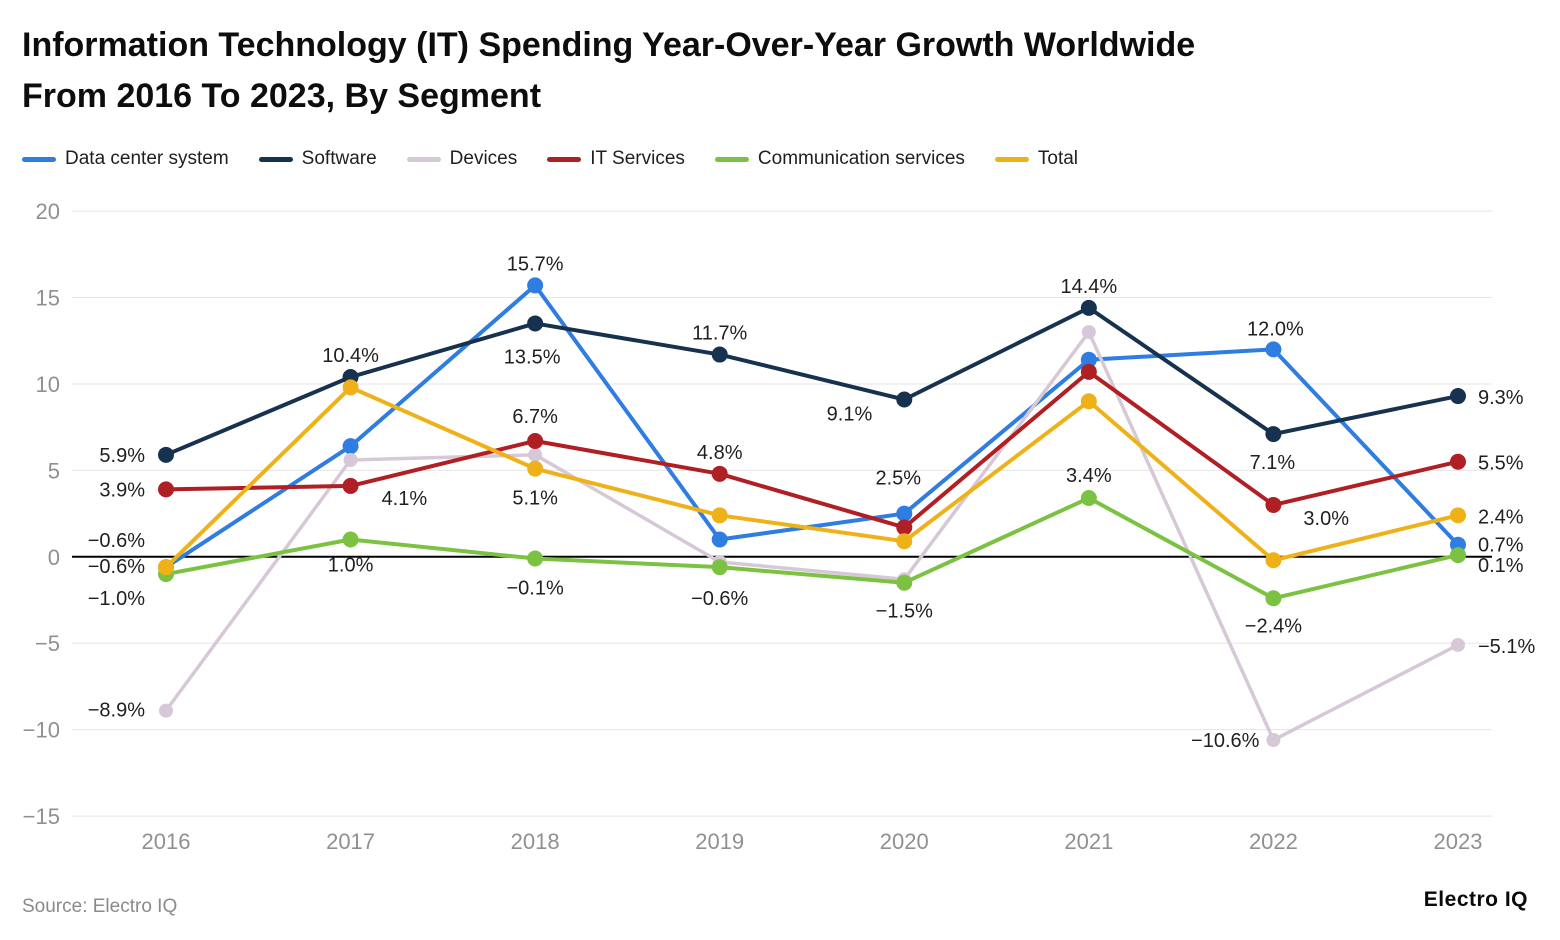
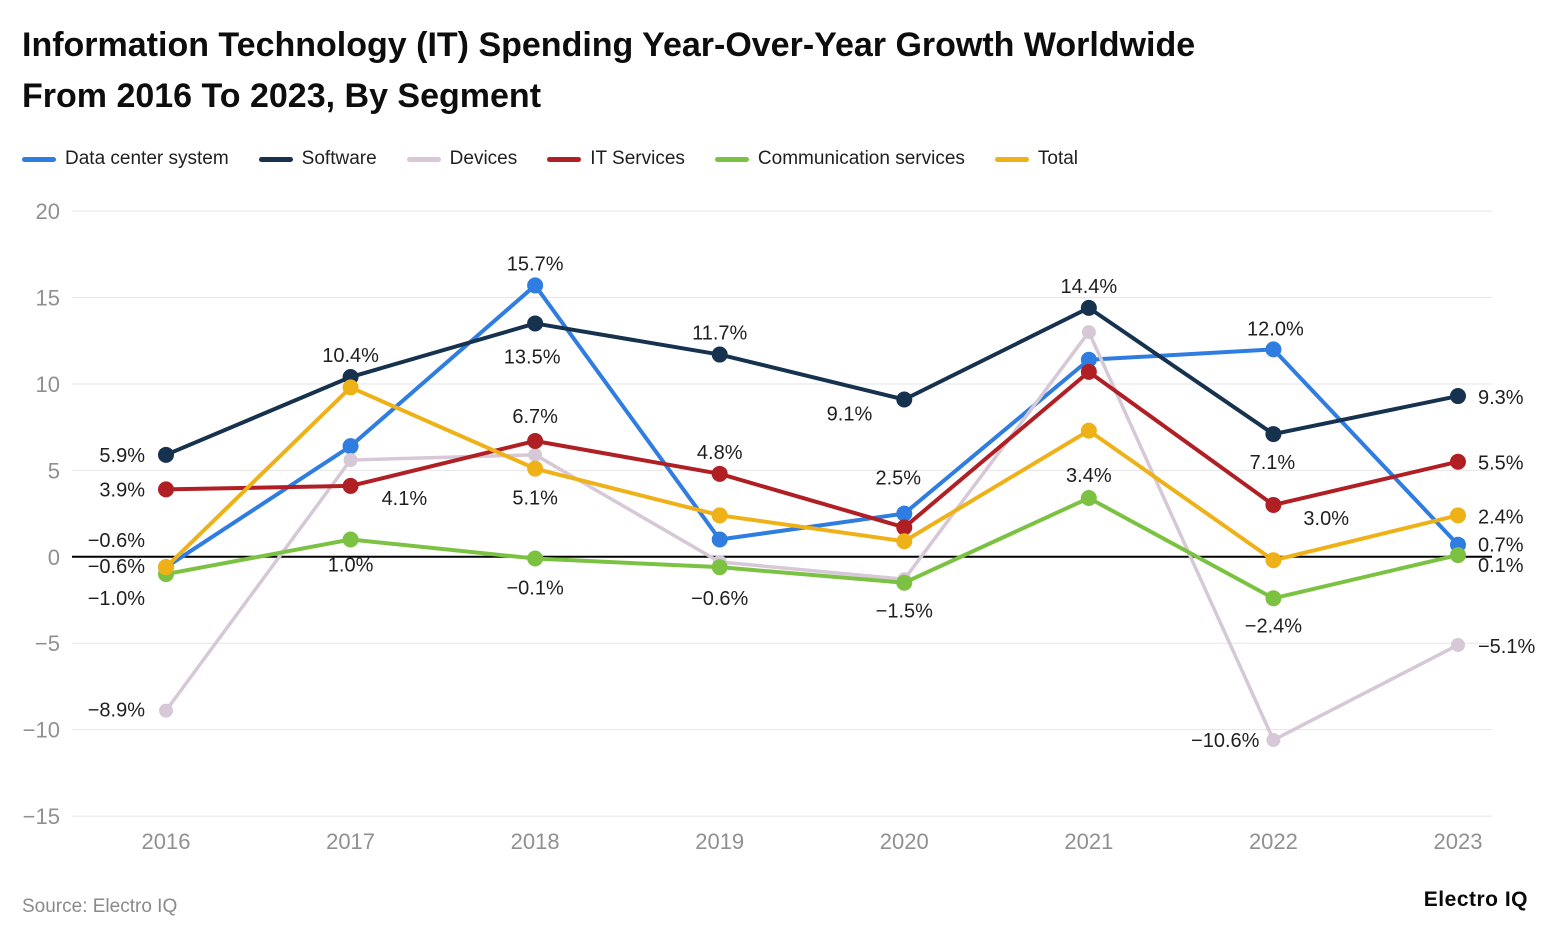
Total/2021: 9.0 -> 7.3
